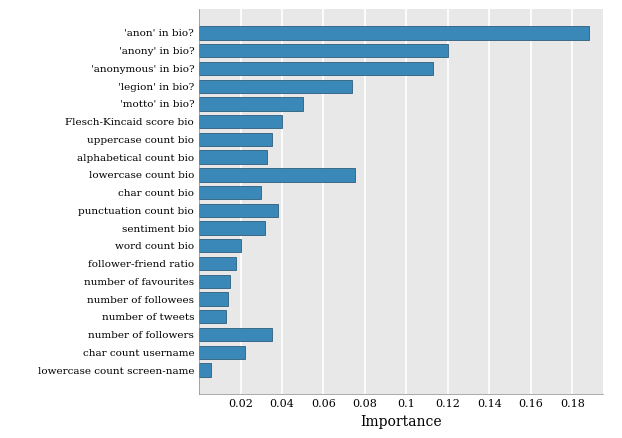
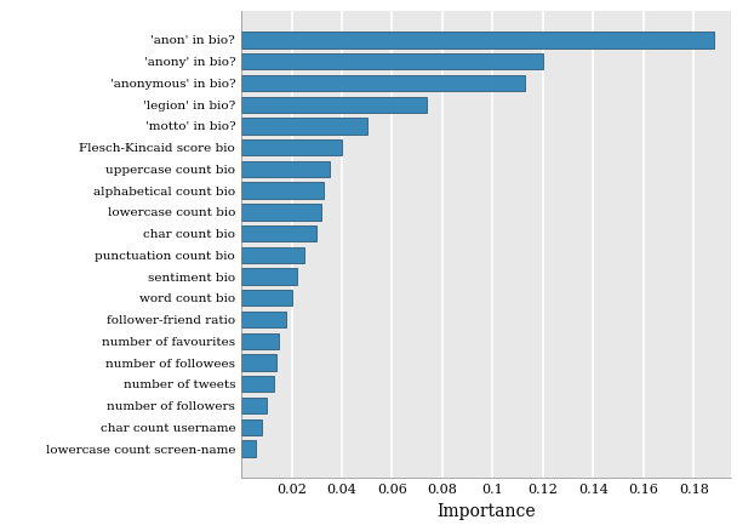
lowercase count bio: 0.075 -> 0.032
punctuation count bio: 0.038 -> 0.025
sentiment bio: 0.032 -> 0.022
number of followers: 0.035 -> 0.010
char count username: 0.022 -> 0.008
